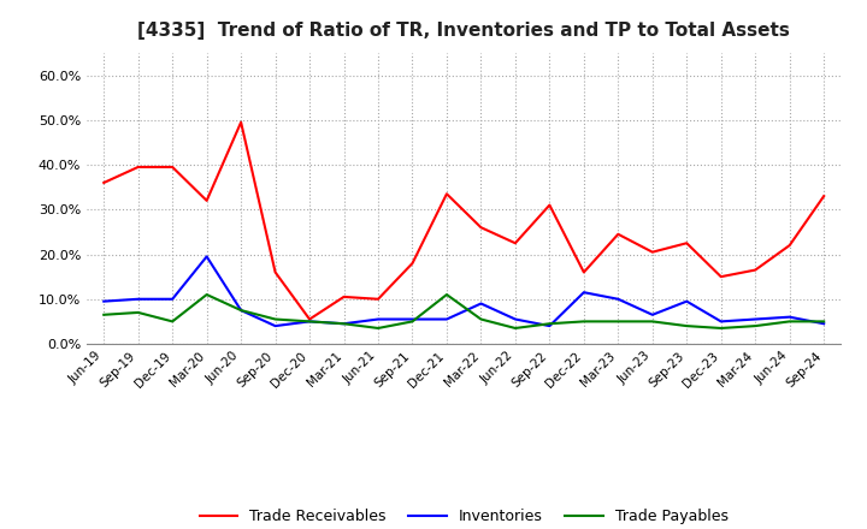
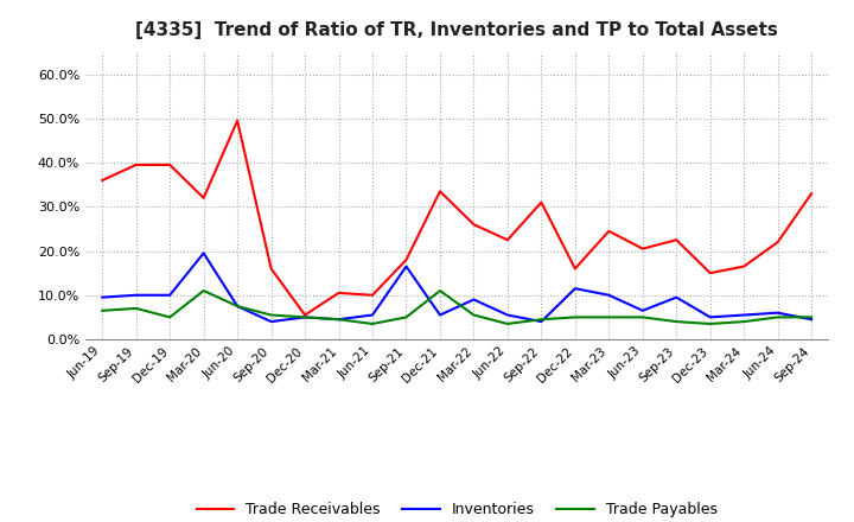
Inventories/Sep-21: 5.5% -> 16.5%
